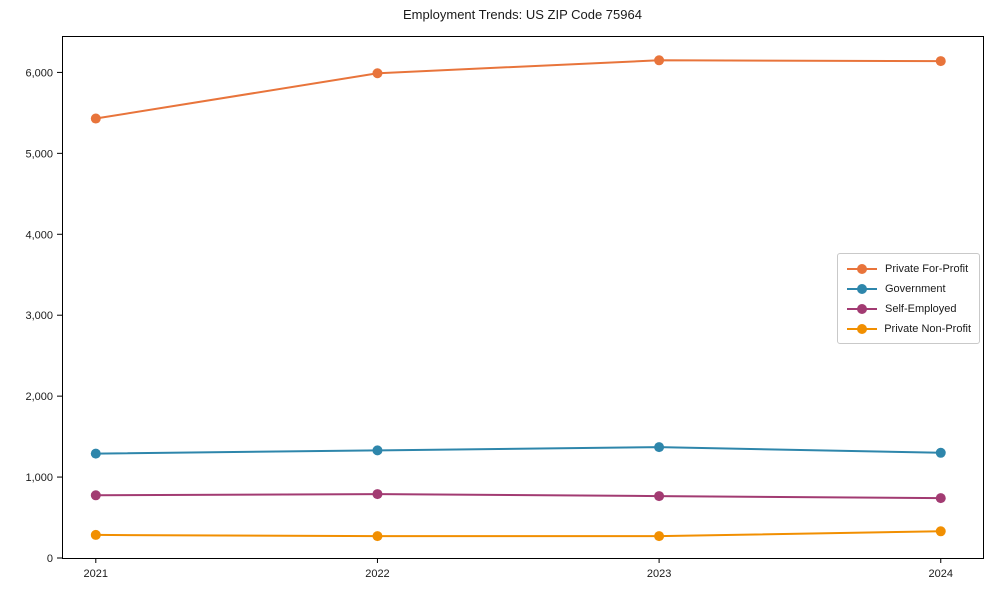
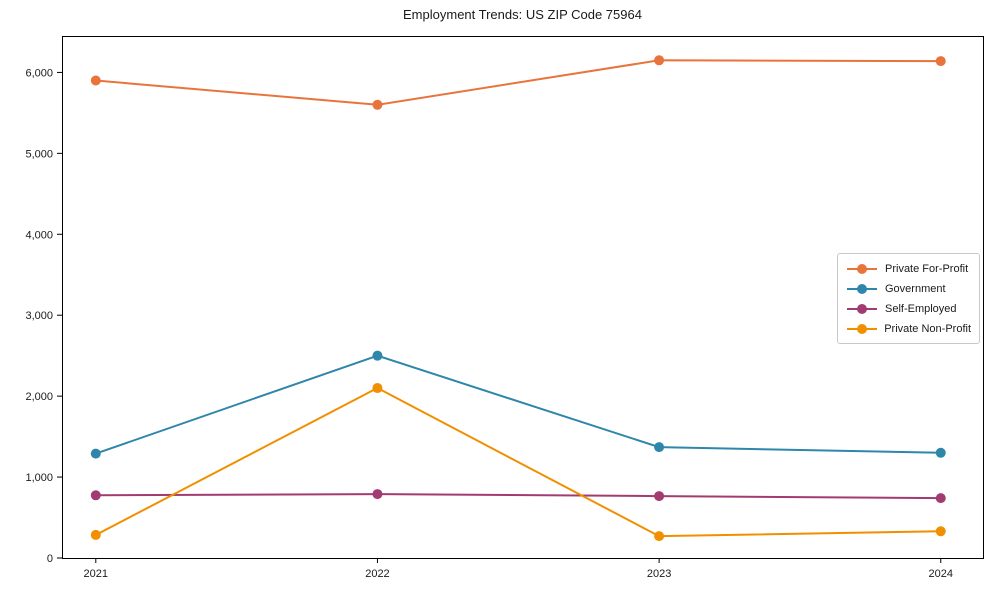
Private For-Profit/2021: 5400 -> 5900
Private For-Profit/2022: 6000 -> 5600
Government/2022: 1300 -> 2500
Private Non-Profit/2022: 300 -> 2100
